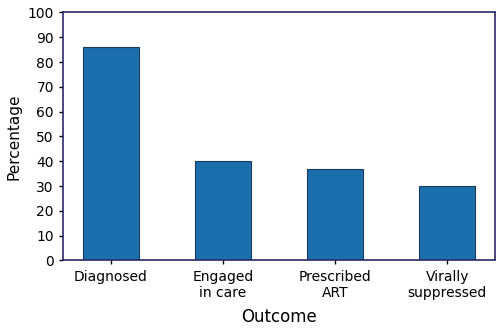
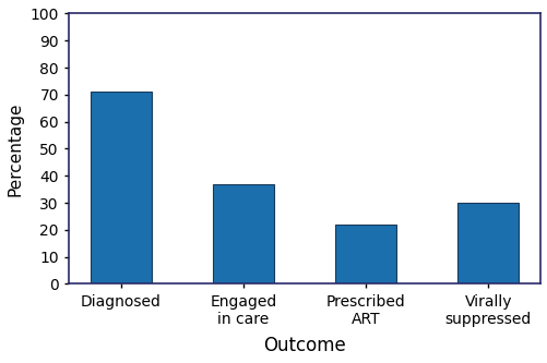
Diagnosed: 86 -> 71
Engaged in care: 40 -> 37
Prescribed ART: 37 -> 22
